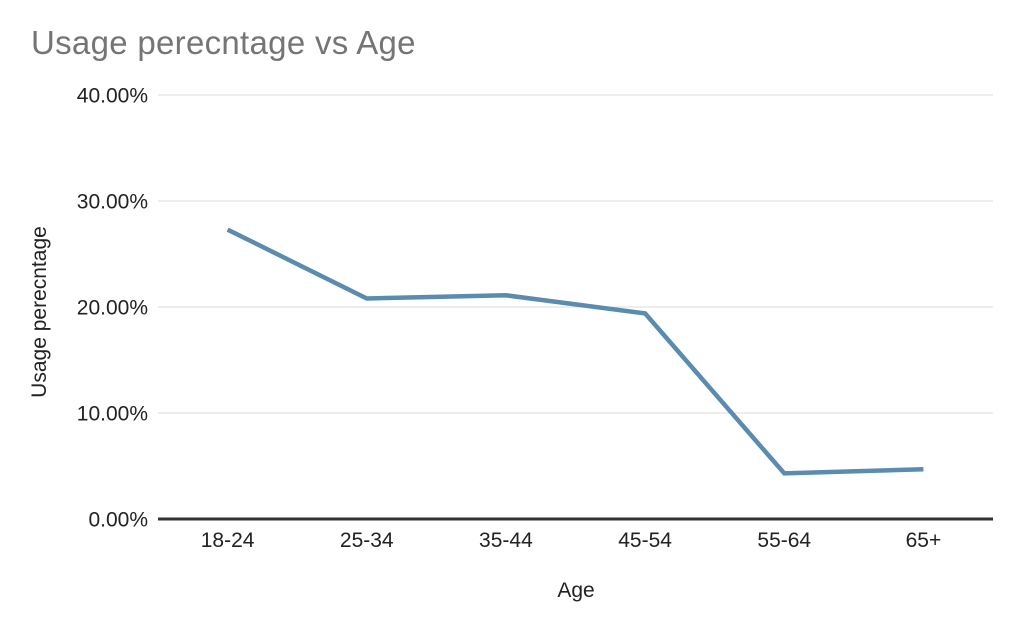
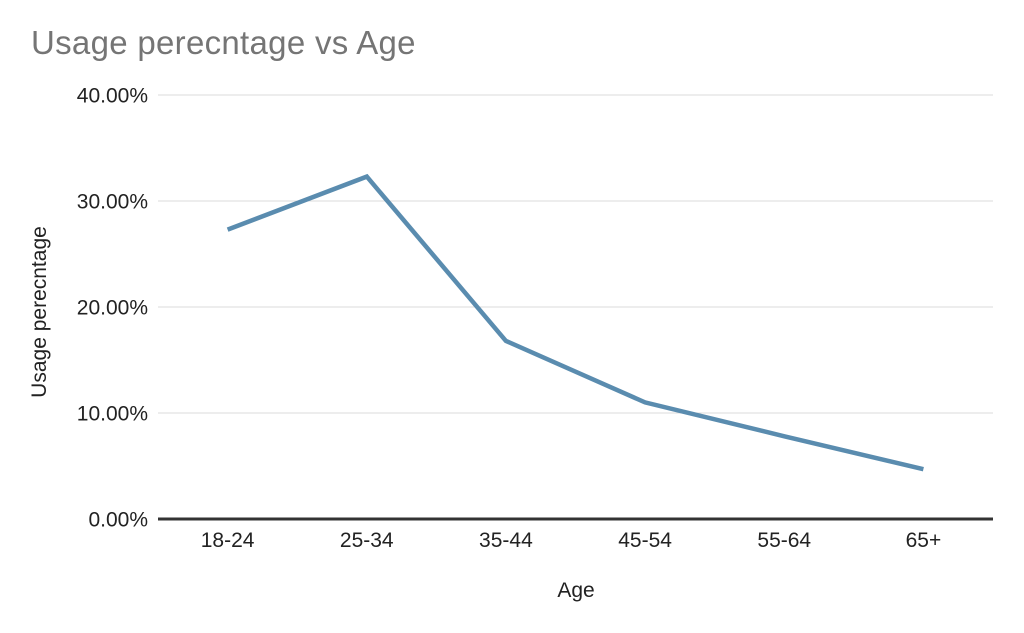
25-34: 20.8% -> 32.3%
35-44: 21.1% -> 16.8%
45-54: 19.4% -> 11.0%
55-64: 4.3% -> 7.8%
